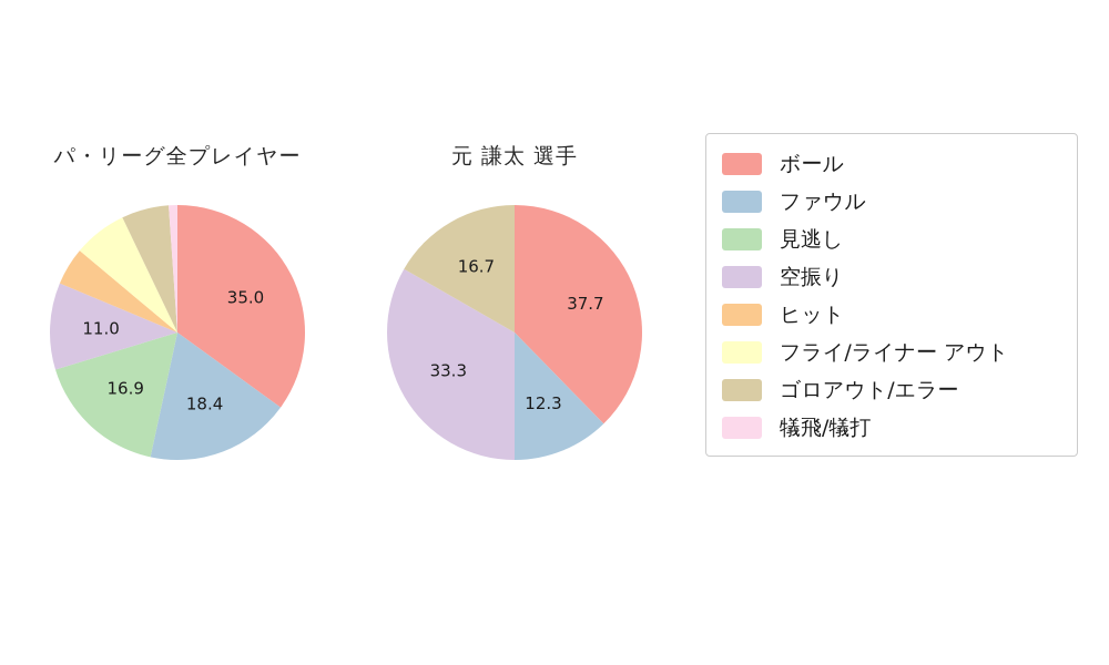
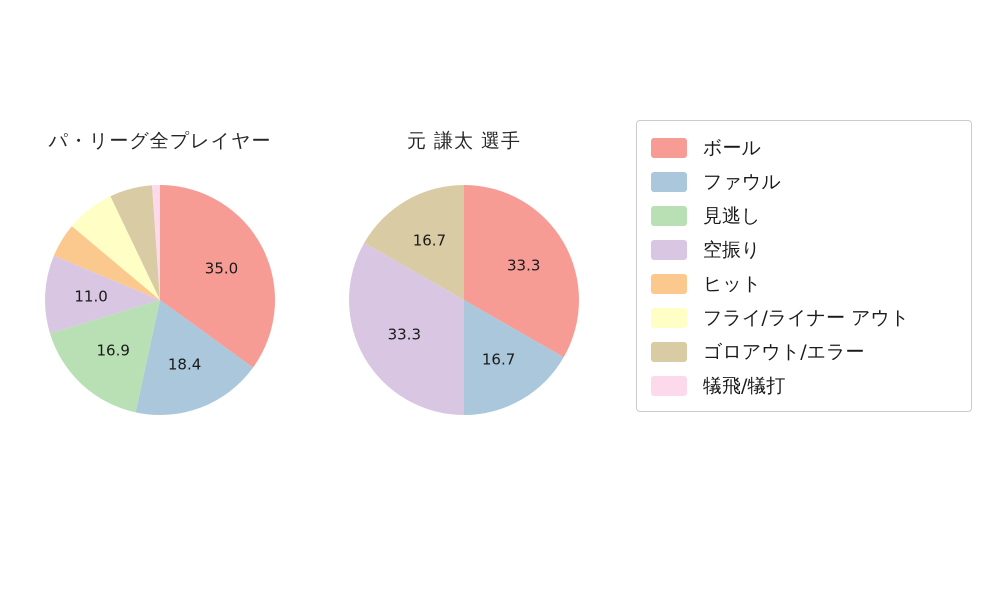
元 謙太 選手/ボール: 37.7 -> 33.3
元 謙太 選手/ファウル: 12.3 -> 16.7
